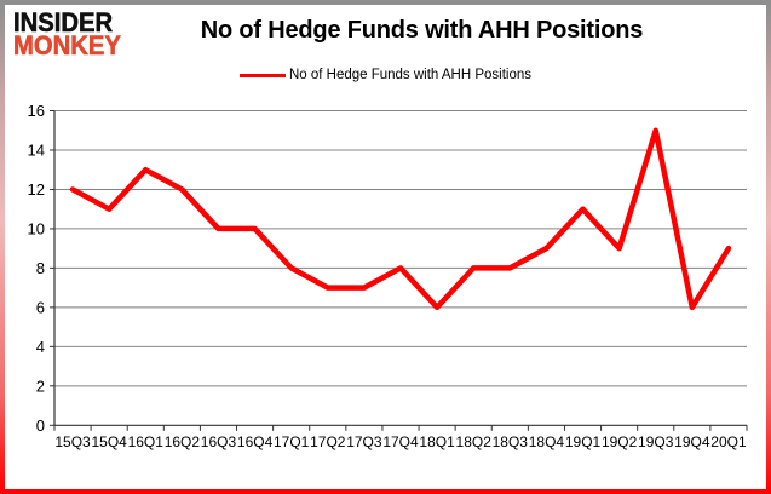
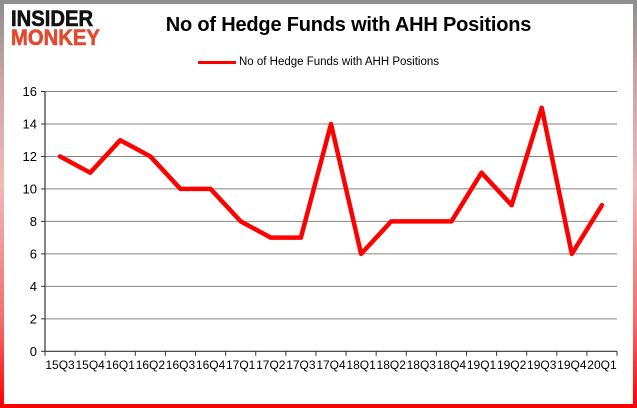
17Q4: 8 -> 14
18Q4: 9 -> 8
